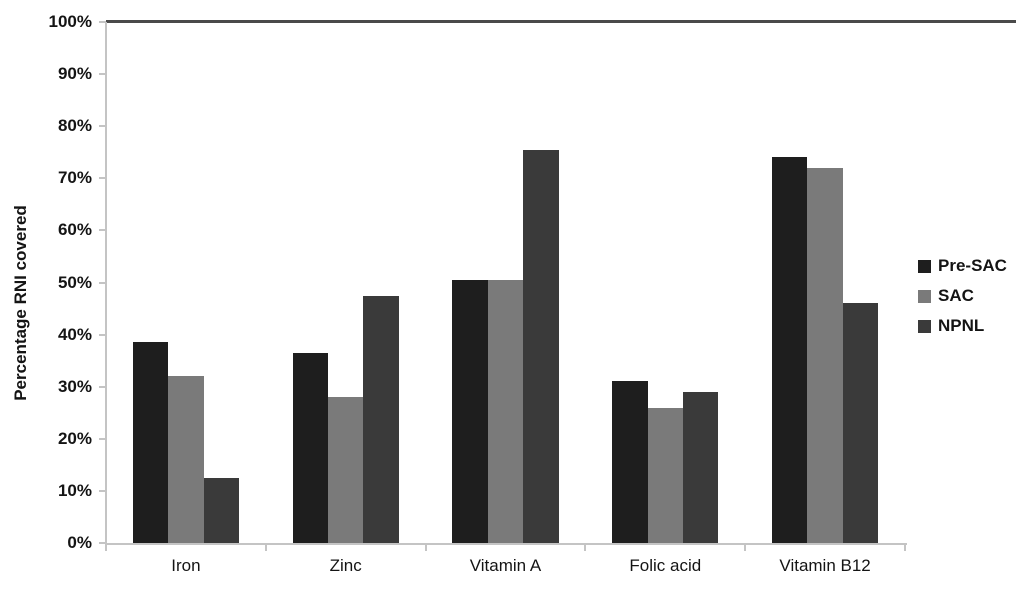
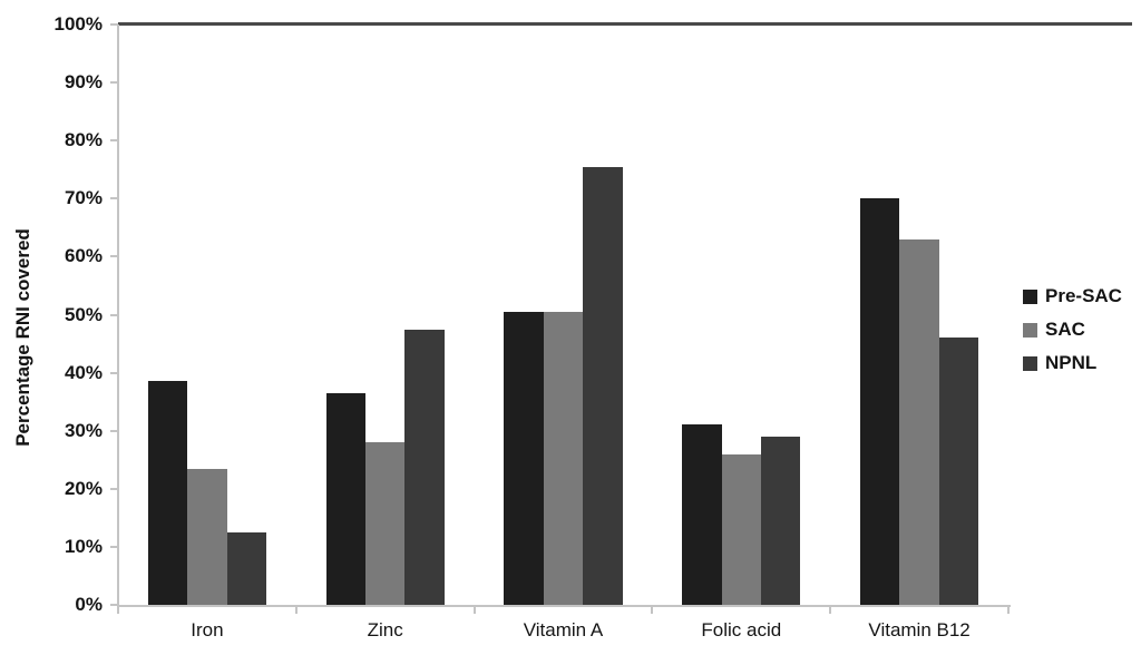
SAC/Iron: 32% -> 24%
Pre-SAC/Vitamin B12: 74% -> 70%
SAC/Vitamin B12: 72% -> 63%
